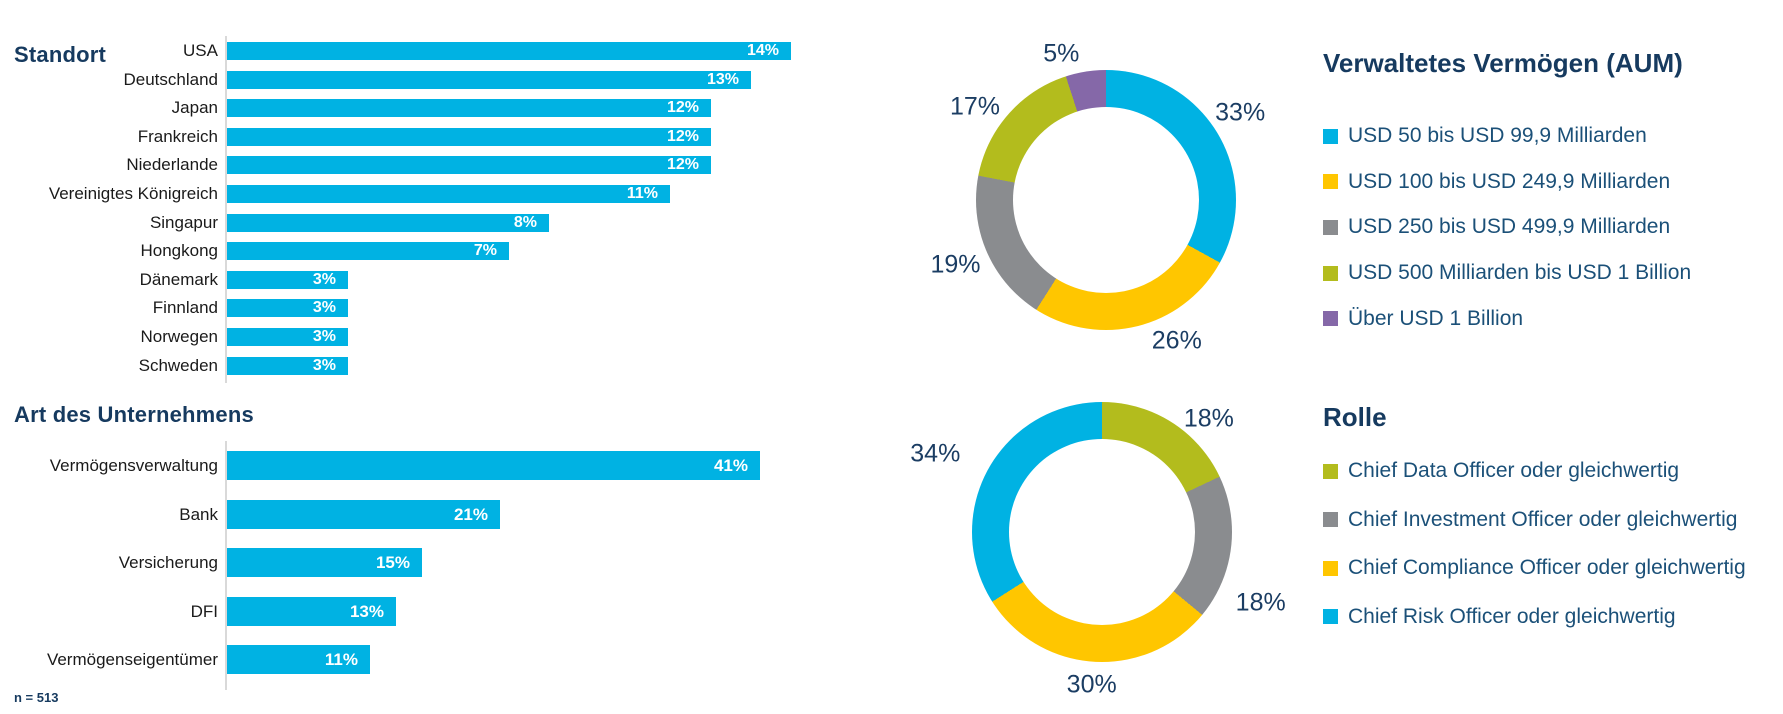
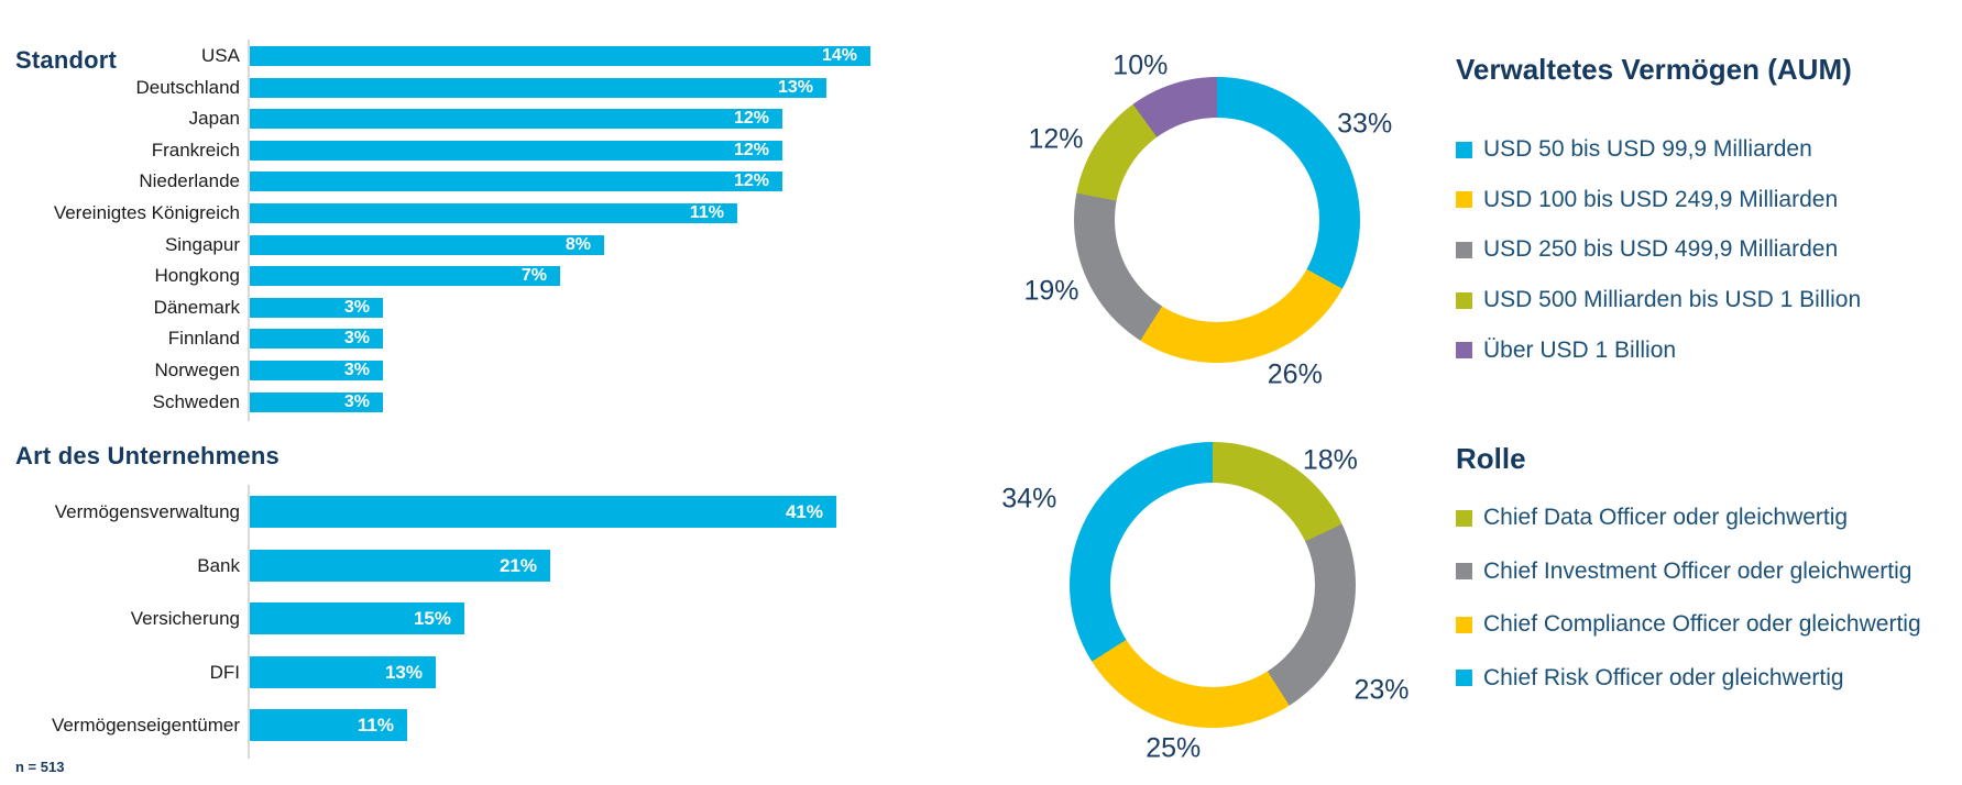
Verwaltetes Vermögen (AUM)/USD 500 Milliarden bis USD 1 Billion: 17% -> 12%
Verwaltetes Vermögen (AUM)/Über USD 1 Billion: 5% -> 10%
Rolle/Chief Investment Officer oder gleichwertig: 18% -> 23%
Rolle/Chief Compliance Officer oder gleichwertig: 30% -> 25%
